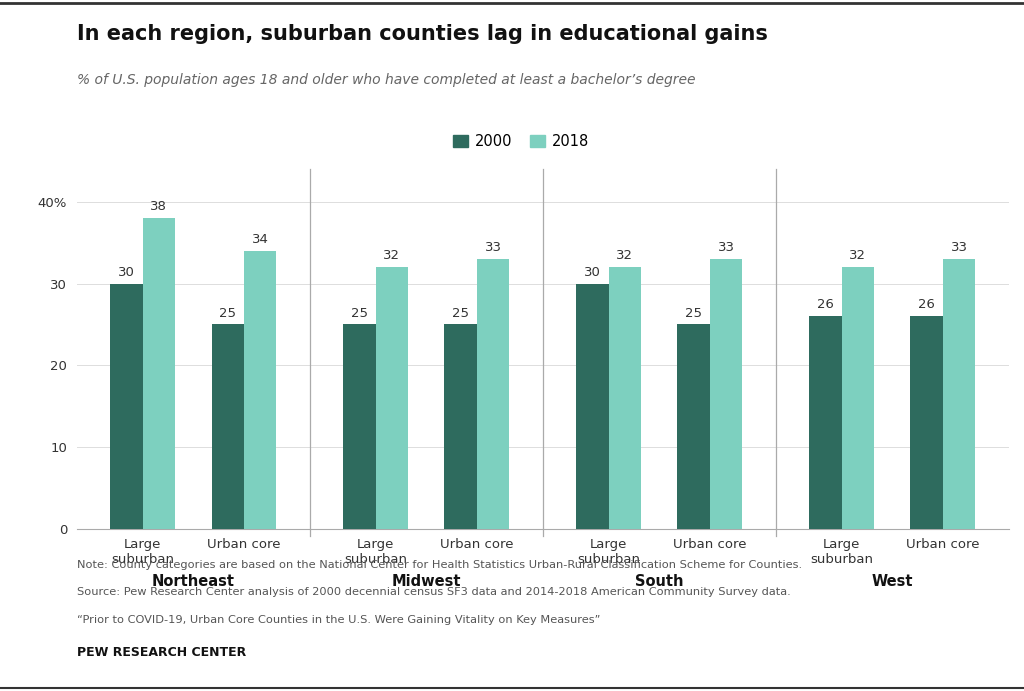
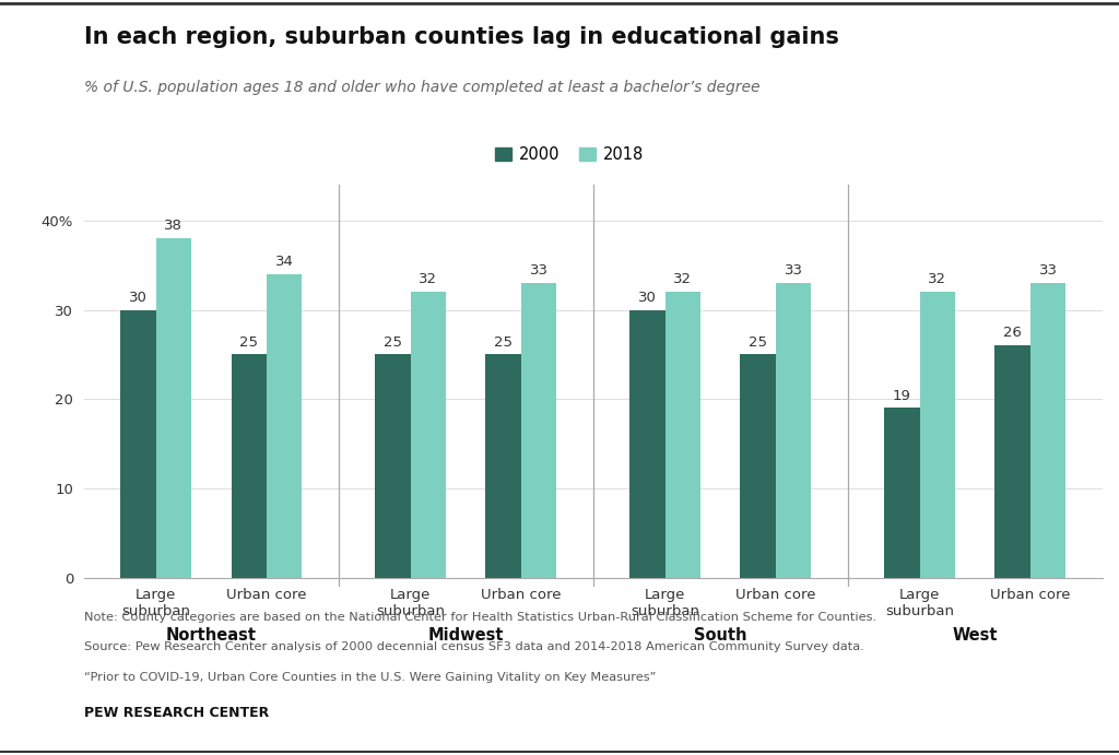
2000/Large suburban: 26 -> 19
